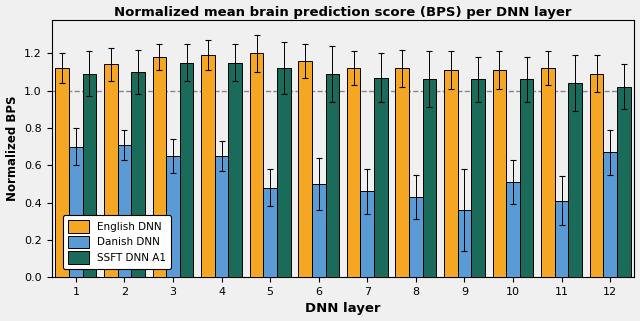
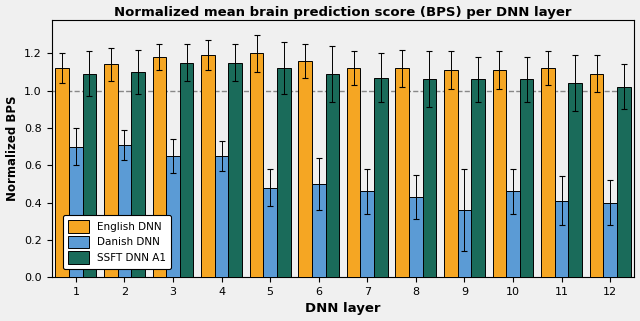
Danish DNN/10: 0.51 -> 0.46
Danish DNN/12: 0.67 -> 0.40
